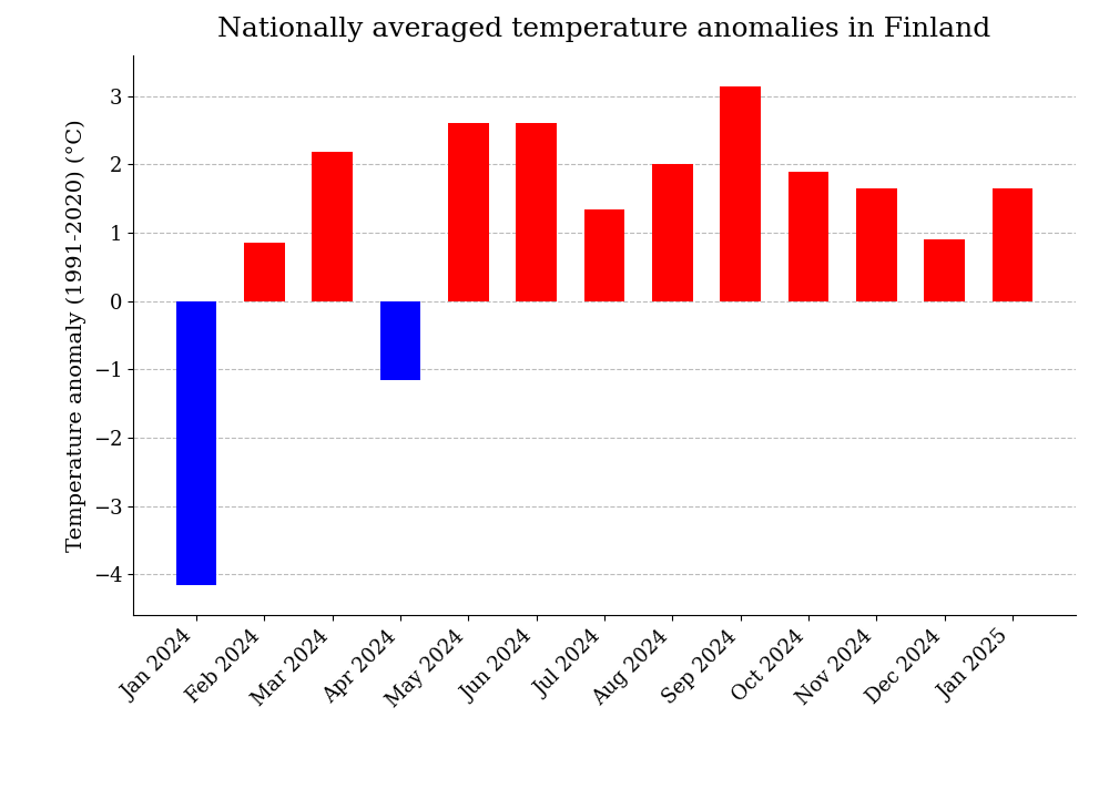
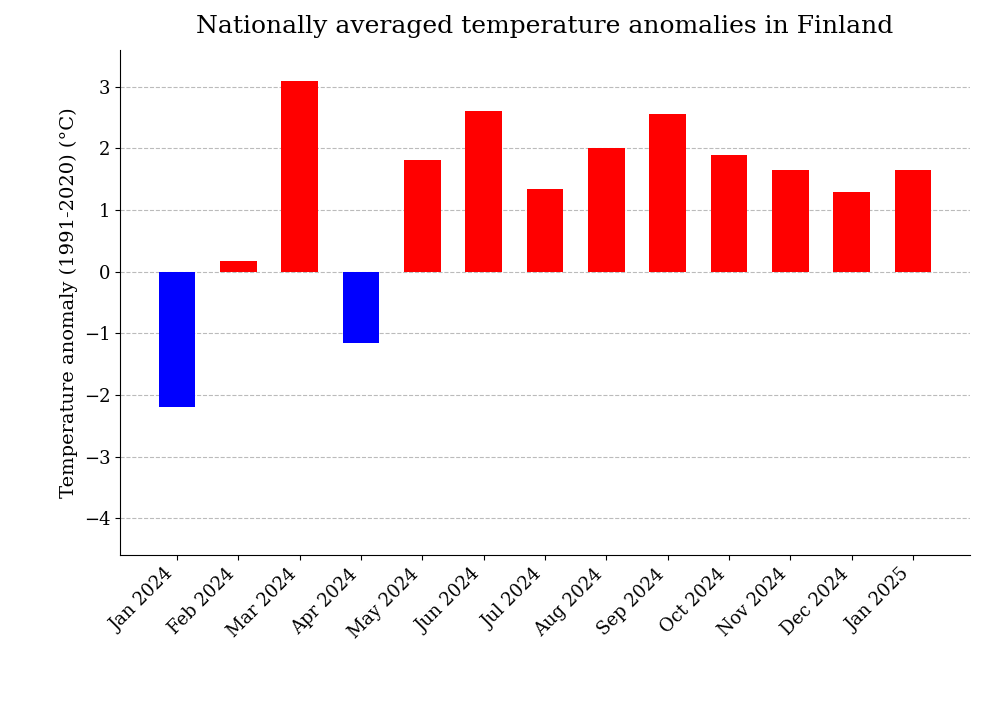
Jan 2024: -4.15 -> -2.20
Feb 2024: 0.85 -> 0.18
Mar 2024: 2.18 -> 3.10
May 2024: 2.60 -> 1.82
Sep 2024: 3.15 -> 2.56
Dec 2024: 0.90 -> 1.30
